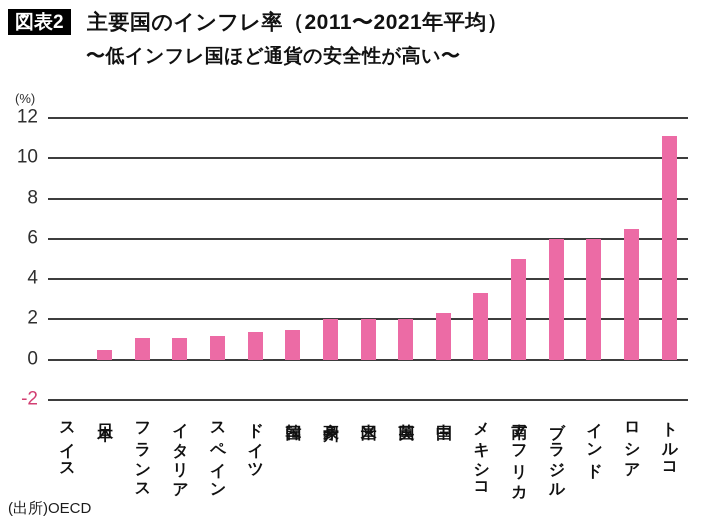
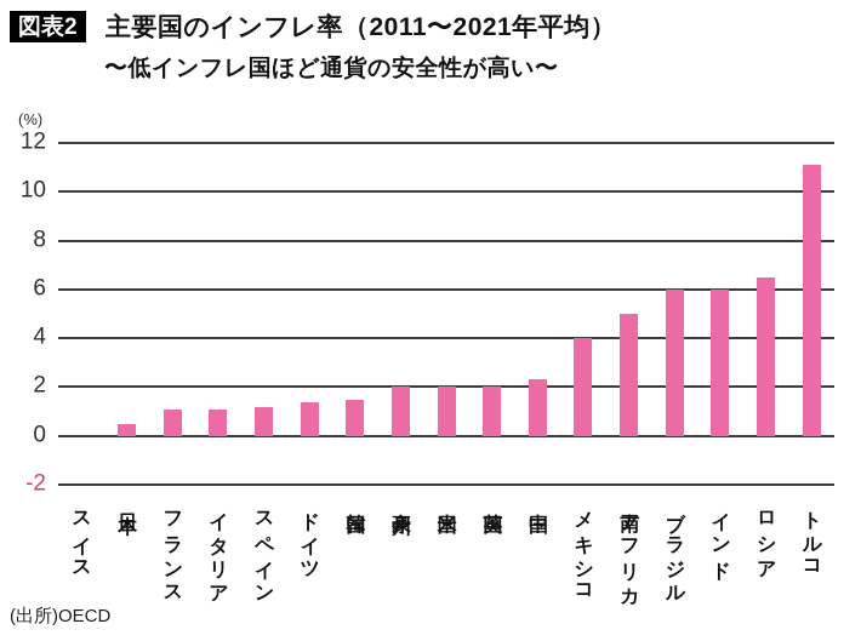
メキシコ: 3.3 -> 4.0
